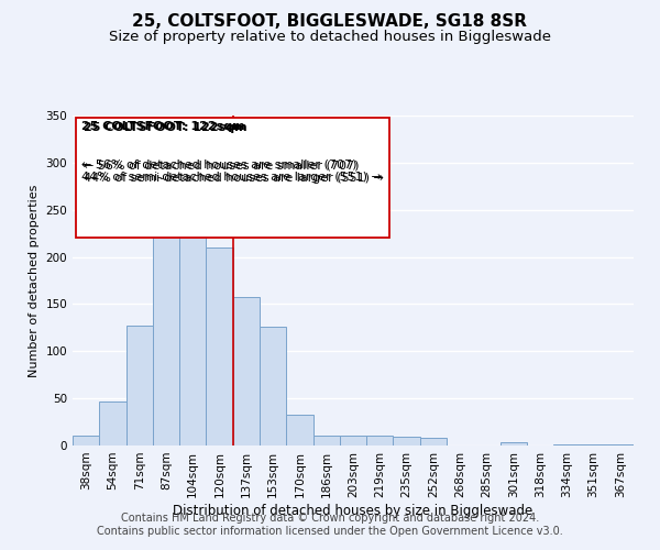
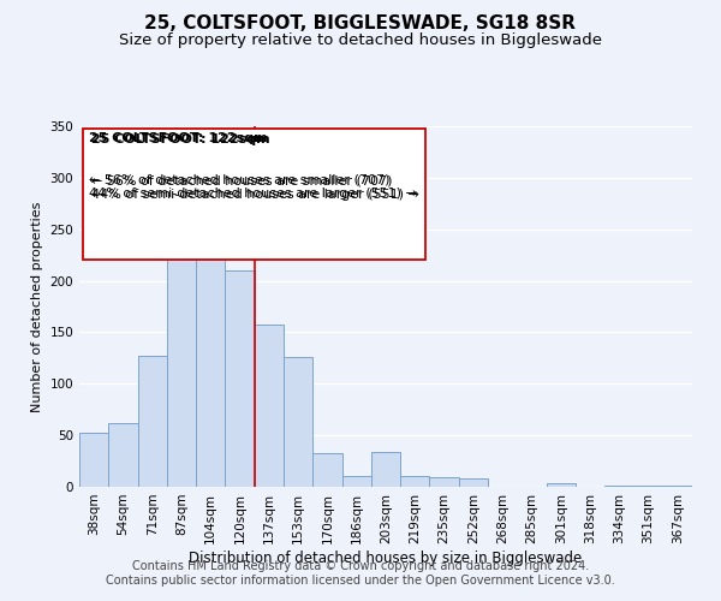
38sqm: 11 -> 52
54sqm: 47 -> 62
203sqm: 11 -> 34
